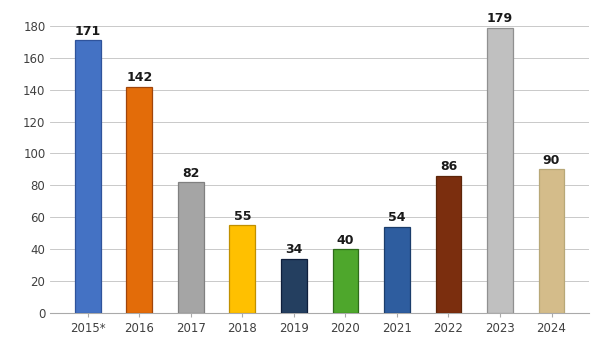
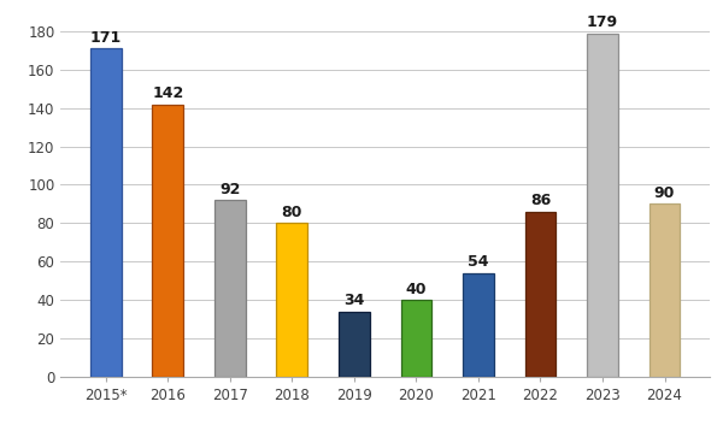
2017: 82 -> 92
2018: 55 -> 80
